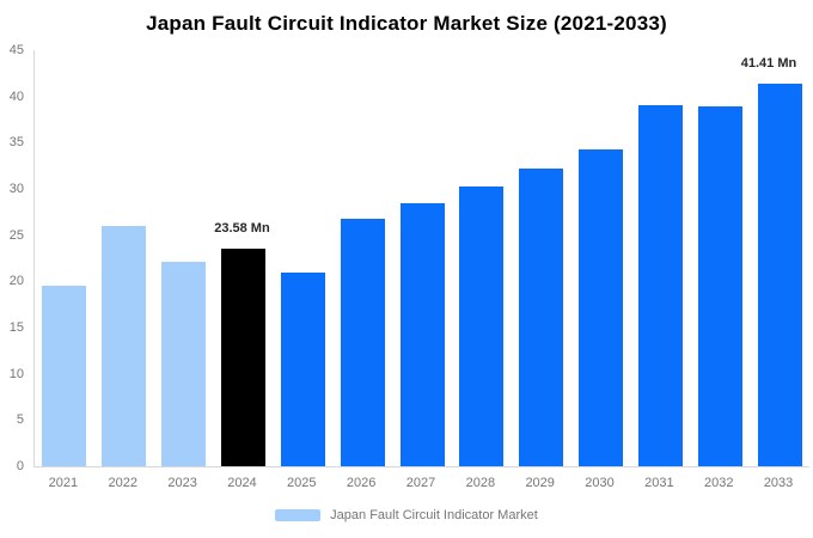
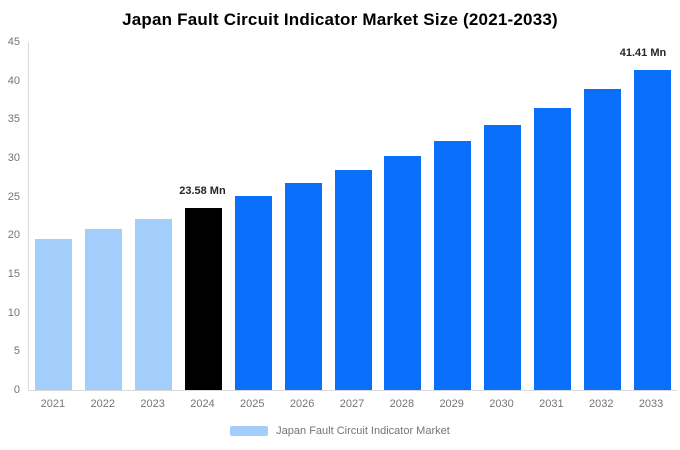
2022: 26 -> 21
2025: 21 -> 25
2031: 39 -> 37
